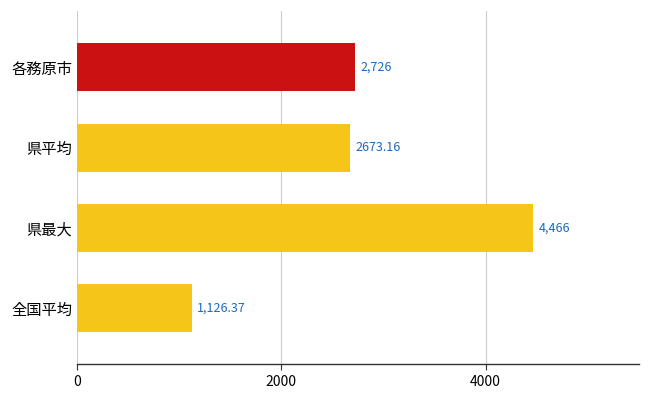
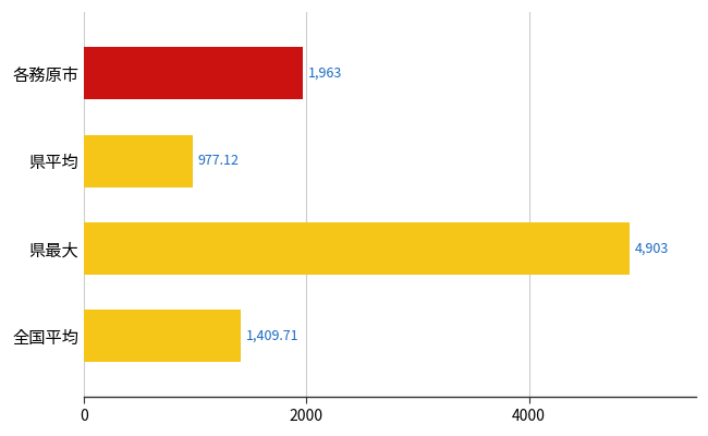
各務原市: 2,726 -> 1,963
県平均: 2673.16 -> 977.12
県最大: 4,466 -> 4,903
全国平均: 1,126.37 -> 1,409.71
